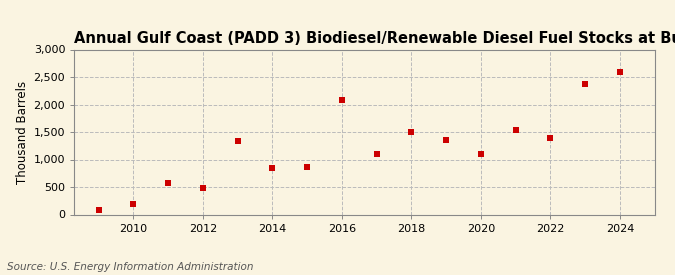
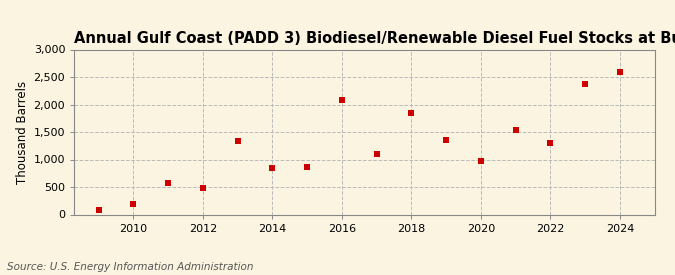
2018: 1,500 -> 1,850
2020: 1,100 -> 970
2022: 1,400 -> 1,300
